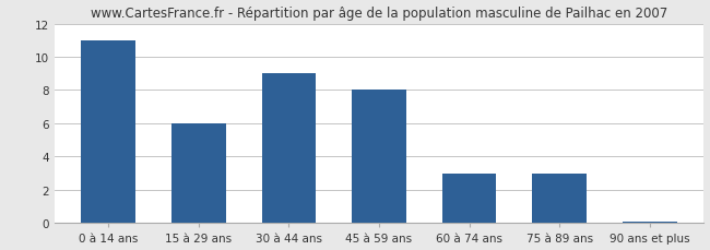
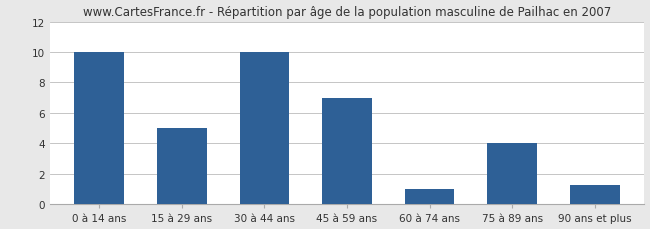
0 à 14 ans: 11.0 -> 10.0
15 à 29 ans: 6.0 -> 5.0
30 à 44 ans: 9.0 -> 10.0
45 à 59 ans: 8.0 -> 7.0
60 à 74 ans: 3.0 -> 1.0
75 à 89 ans: 3.0 -> 4.0
90 ans et plus: 0.1 -> 1.3
